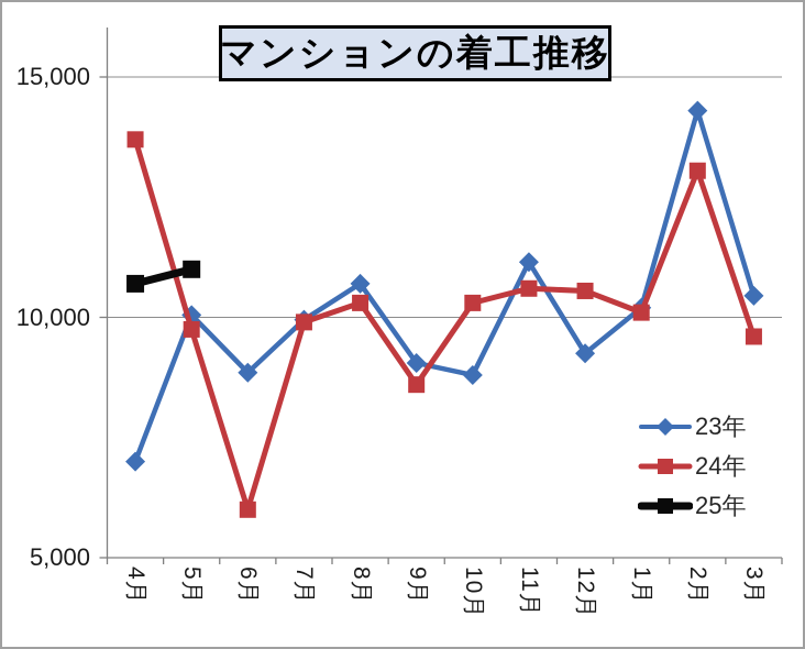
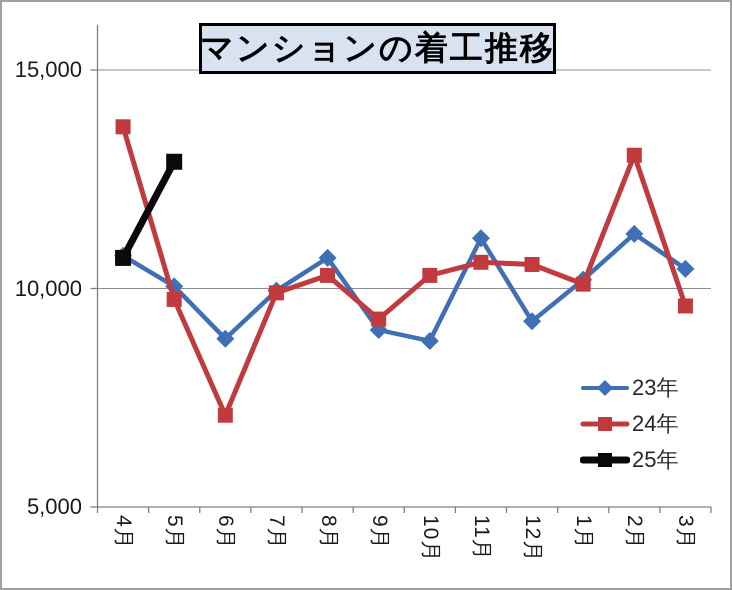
23年/4月: 7000 -> 10800
25年/5月: 11000 -> 12900
24年/6月: 6000 -> 7100
24年/9月: 8600 -> 9300
23年/2月: 14300 -> 11200
